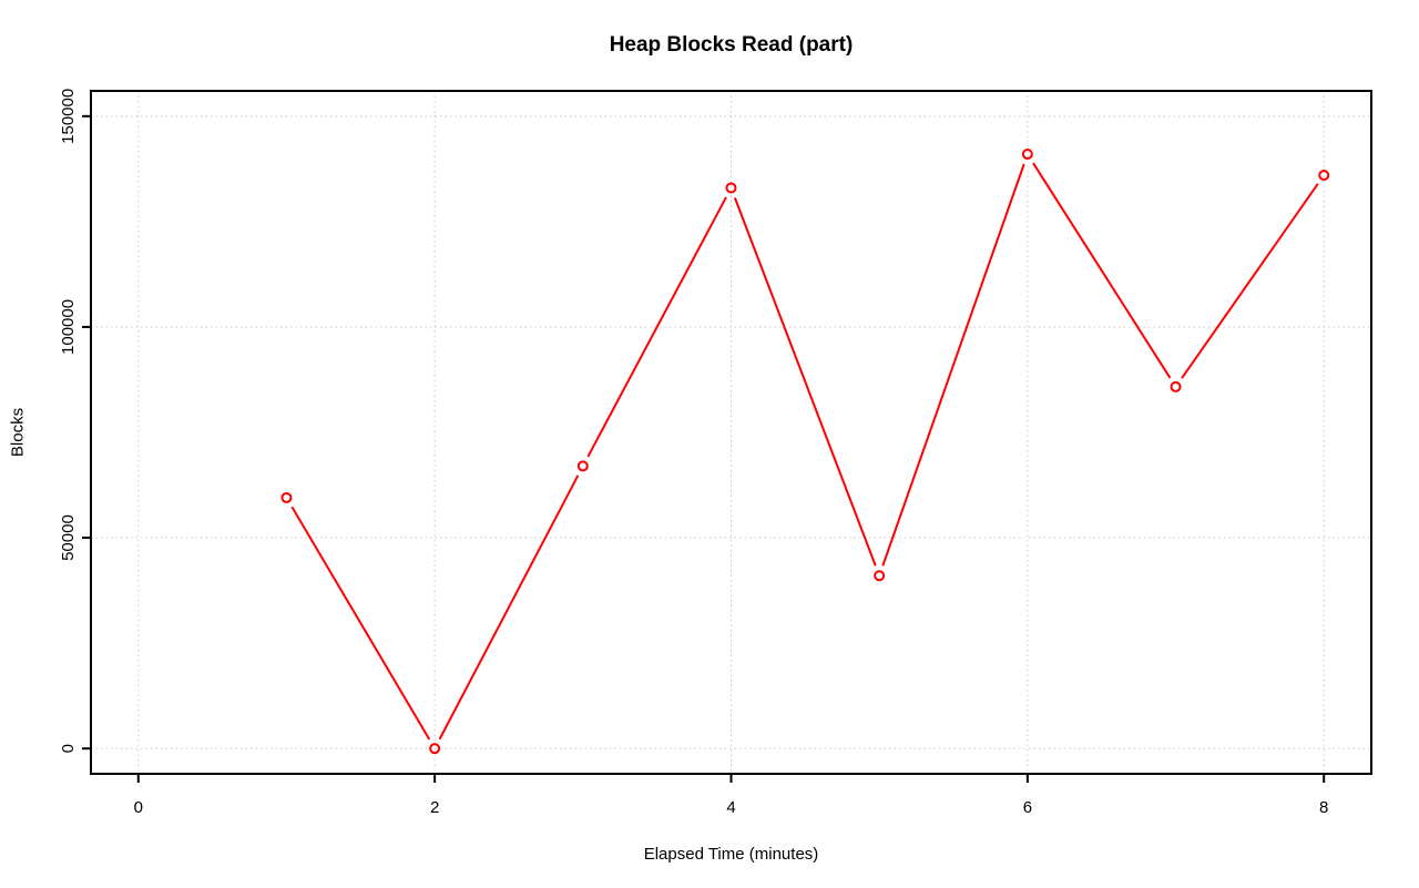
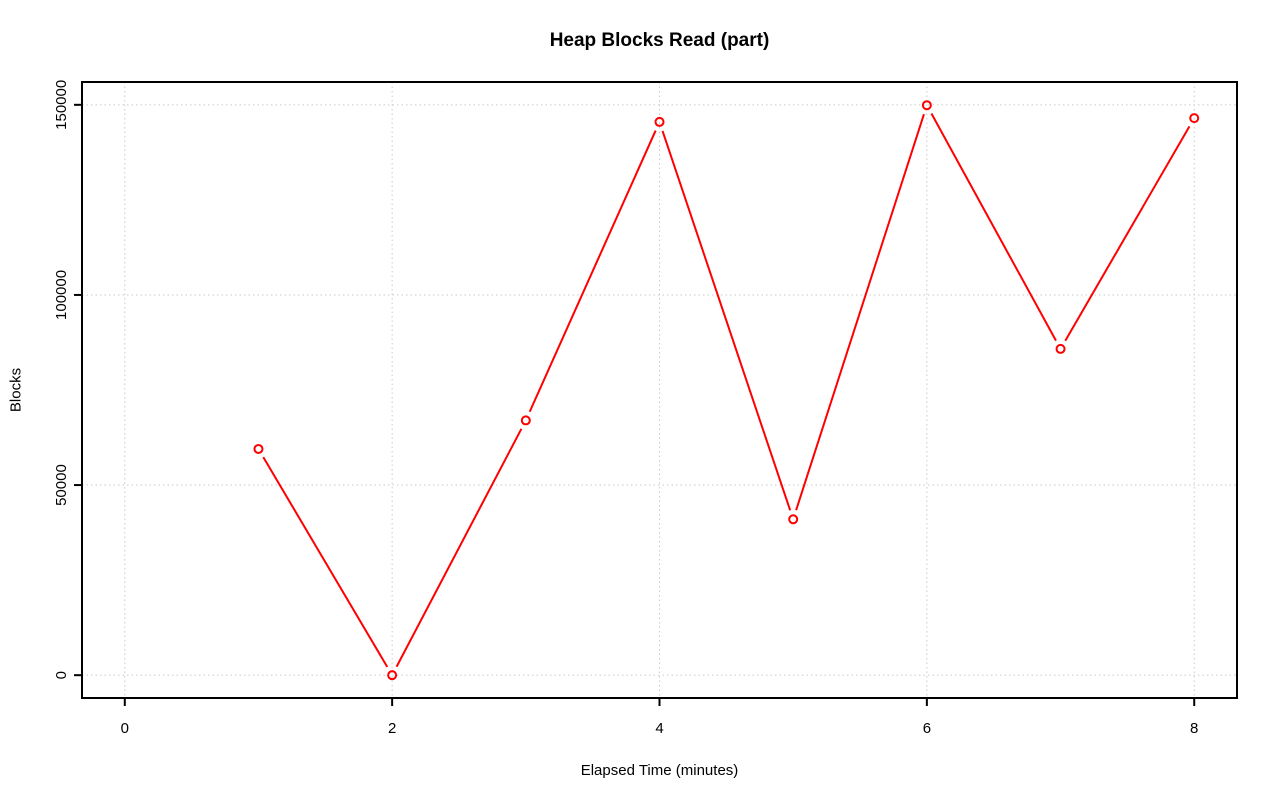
4: 133000 -> 146000
6: 141000 -> 150000
8: 136000 -> 146000
